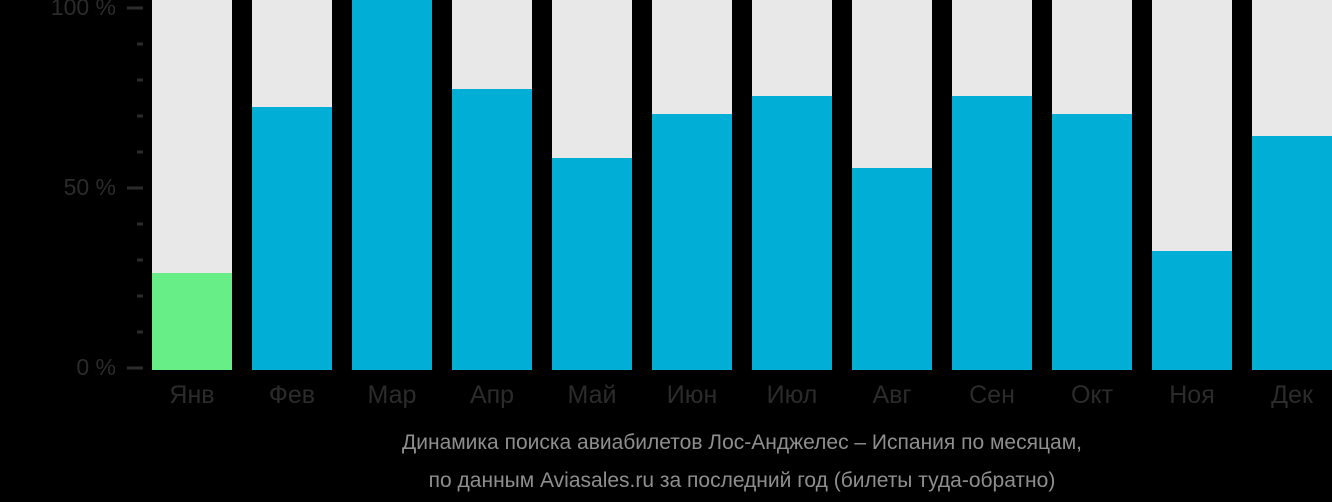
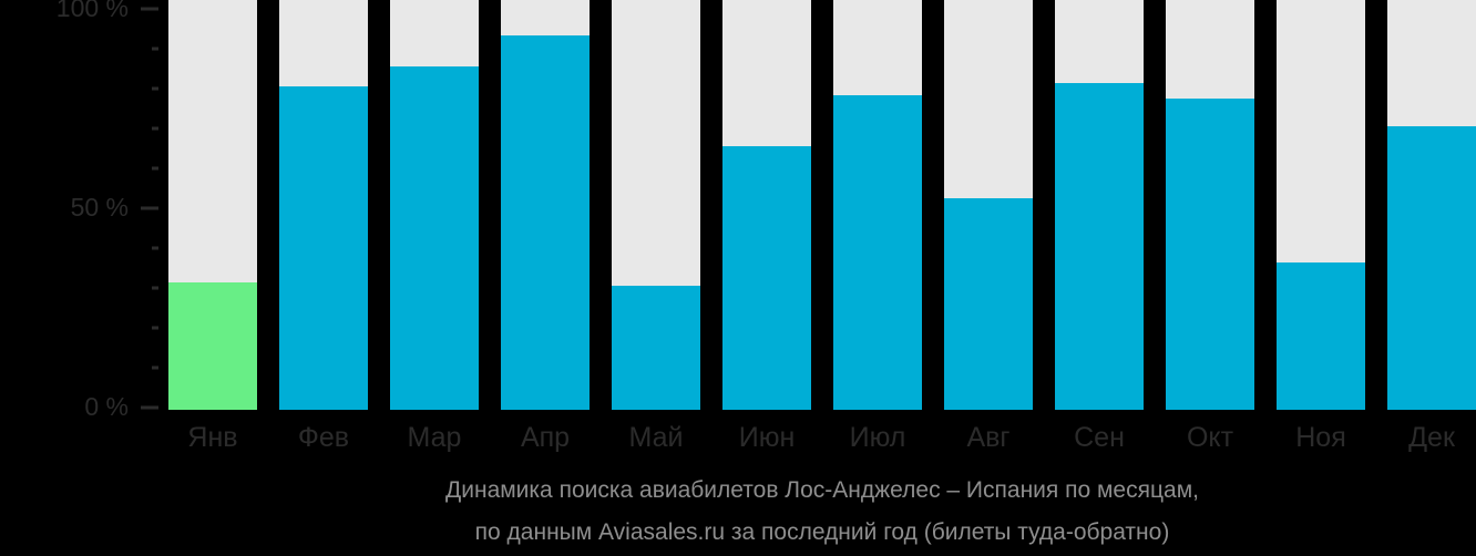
Янв: 27% -> 32%
Фев: 73% -> 81%
Мар: 100% -> 86%
Апр: 78% -> 94%
Май: 59% -> 31%
Июн: 71% -> 66%
Июл: 76% -> 79%
Авг: 56% -> 53%
Сен: 76% -> 82%
Окт: 71% -> 78%
Ноя: 33% -> 37%
Дек: 65% -> 71%
